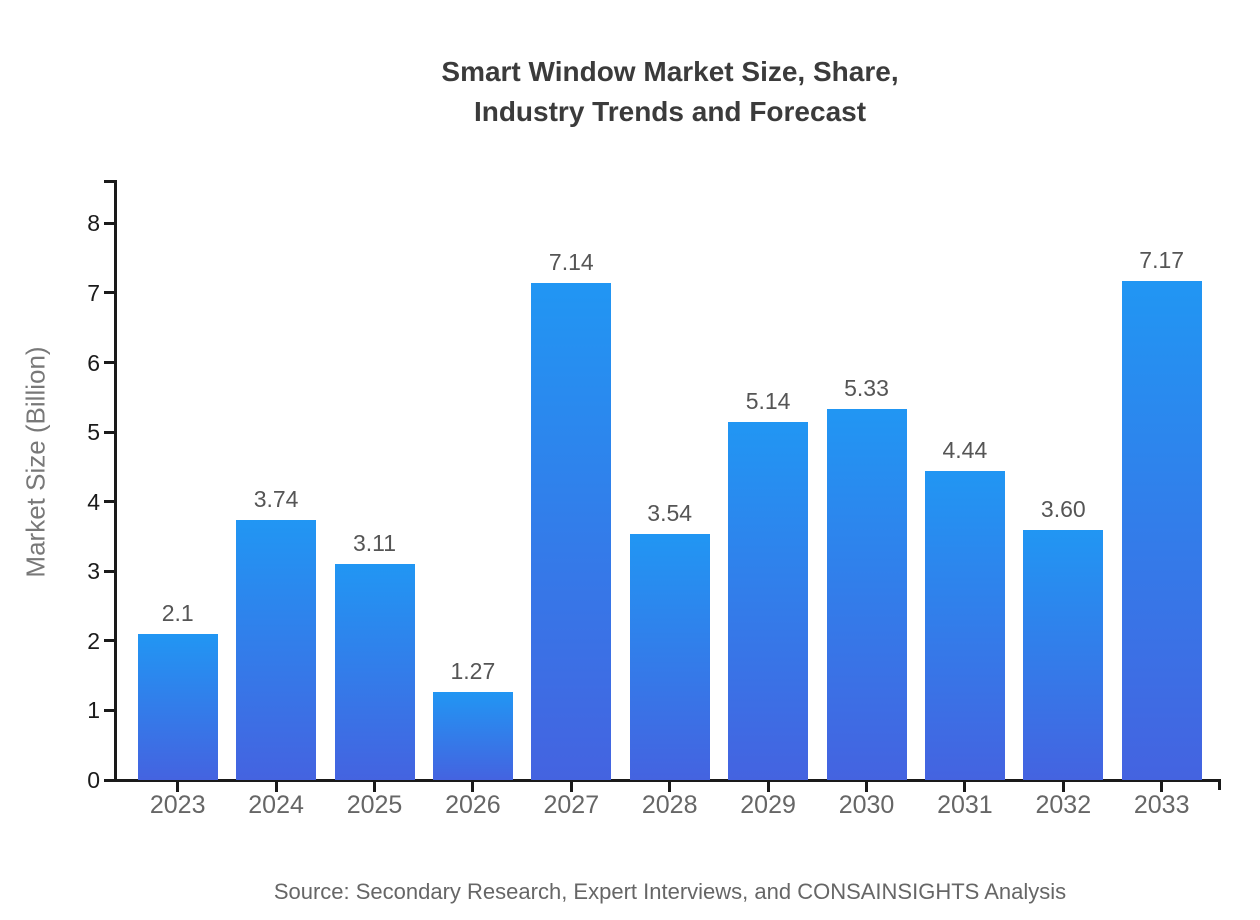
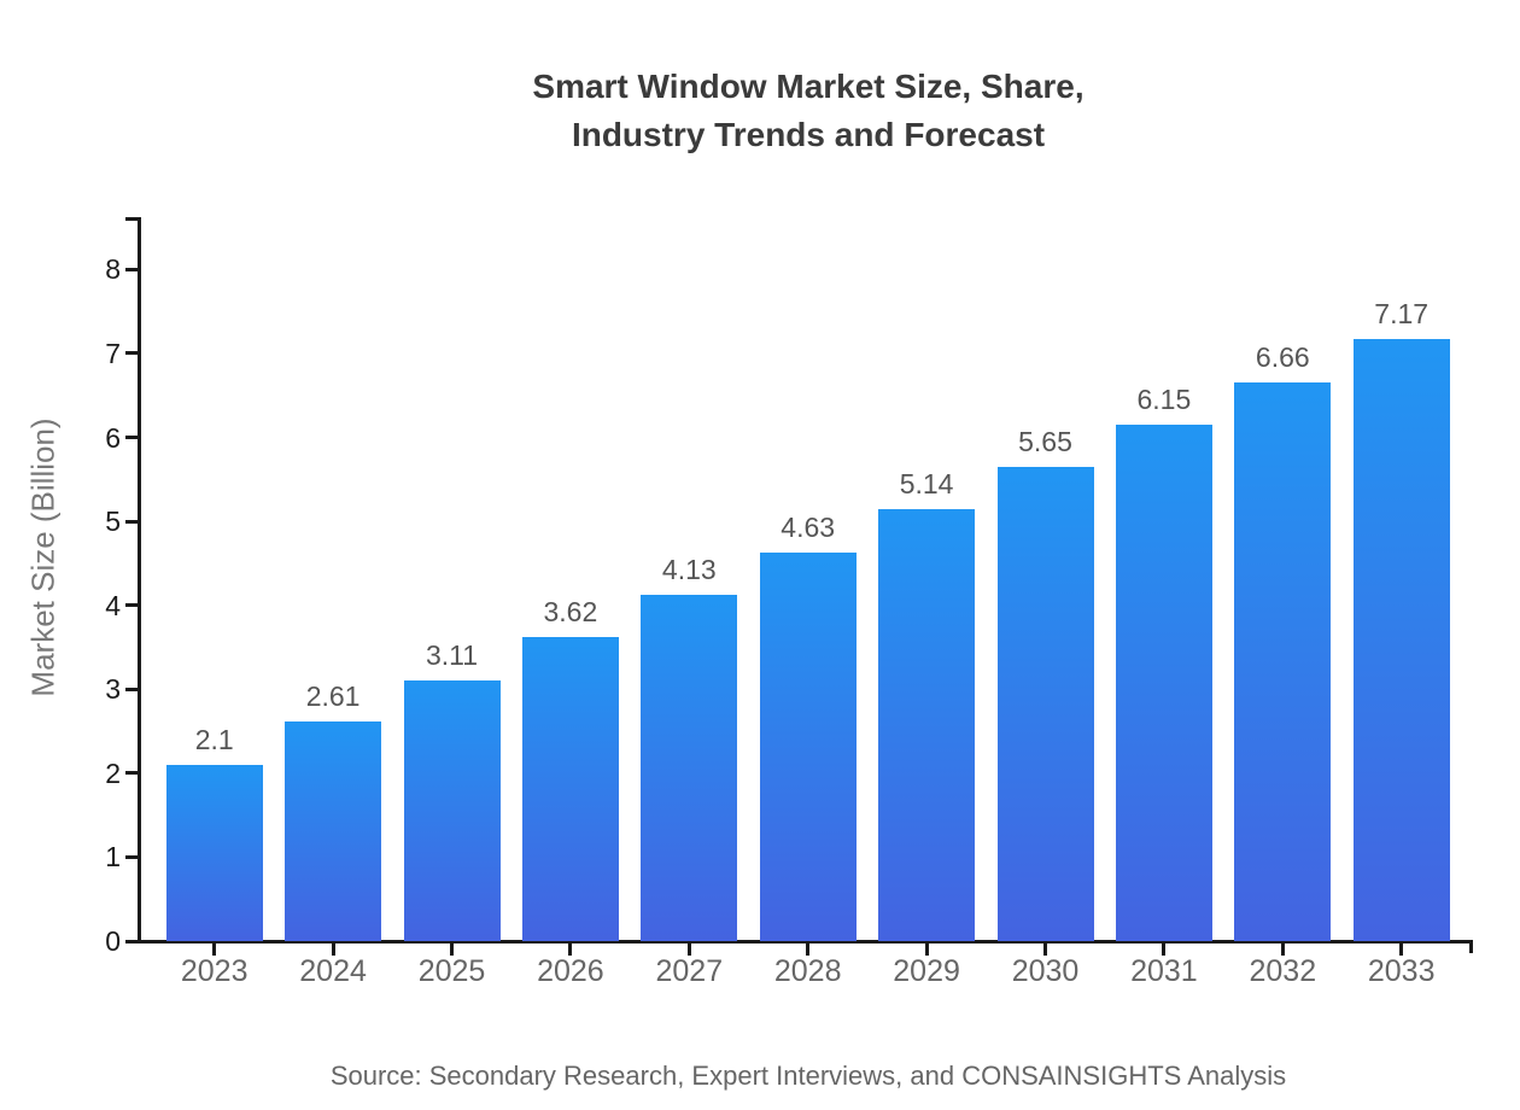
2024: 3.74 -> 2.61
2026: 1.27 -> 3.62
2027: 7.14 -> 4.13
2028: 3.54 -> 4.63
2030: 5.33 -> 5.65
2031: 4.44 -> 6.15
2032: 3.60 -> 6.66
